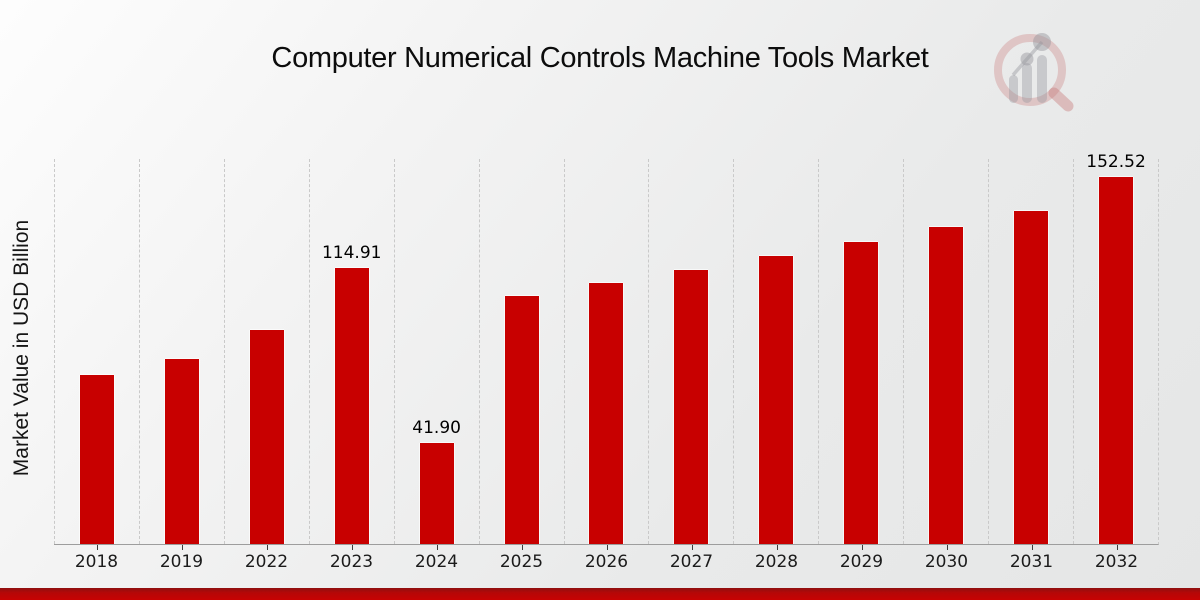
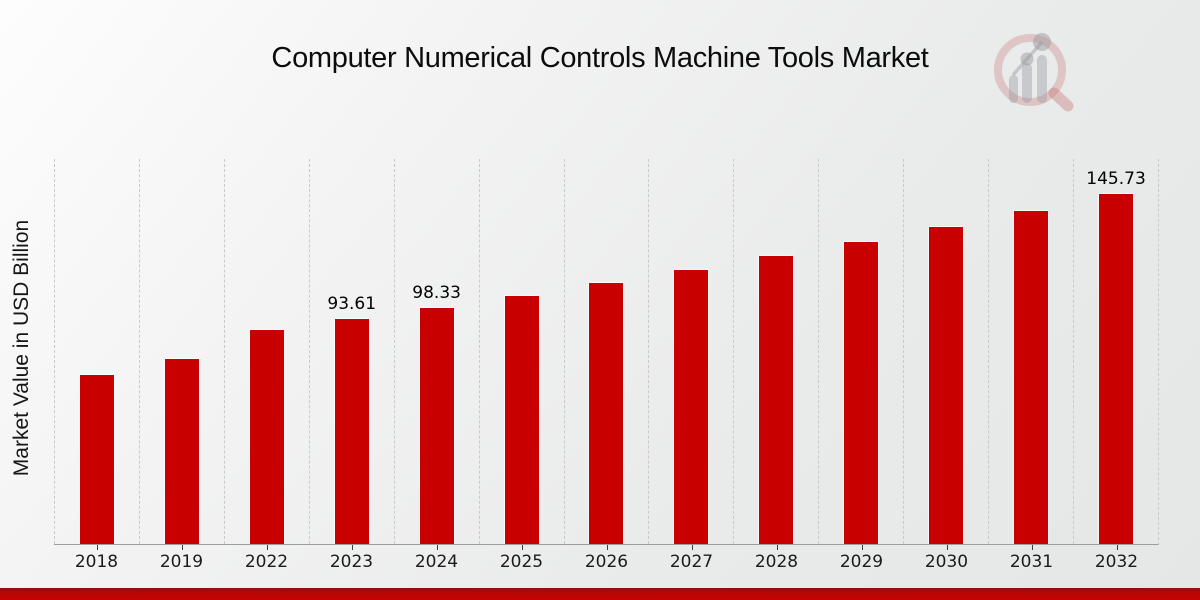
2023: 114.91 -> 93.61
2024: 41.90 -> 98.33
2032: 152.52 -> 145.73
